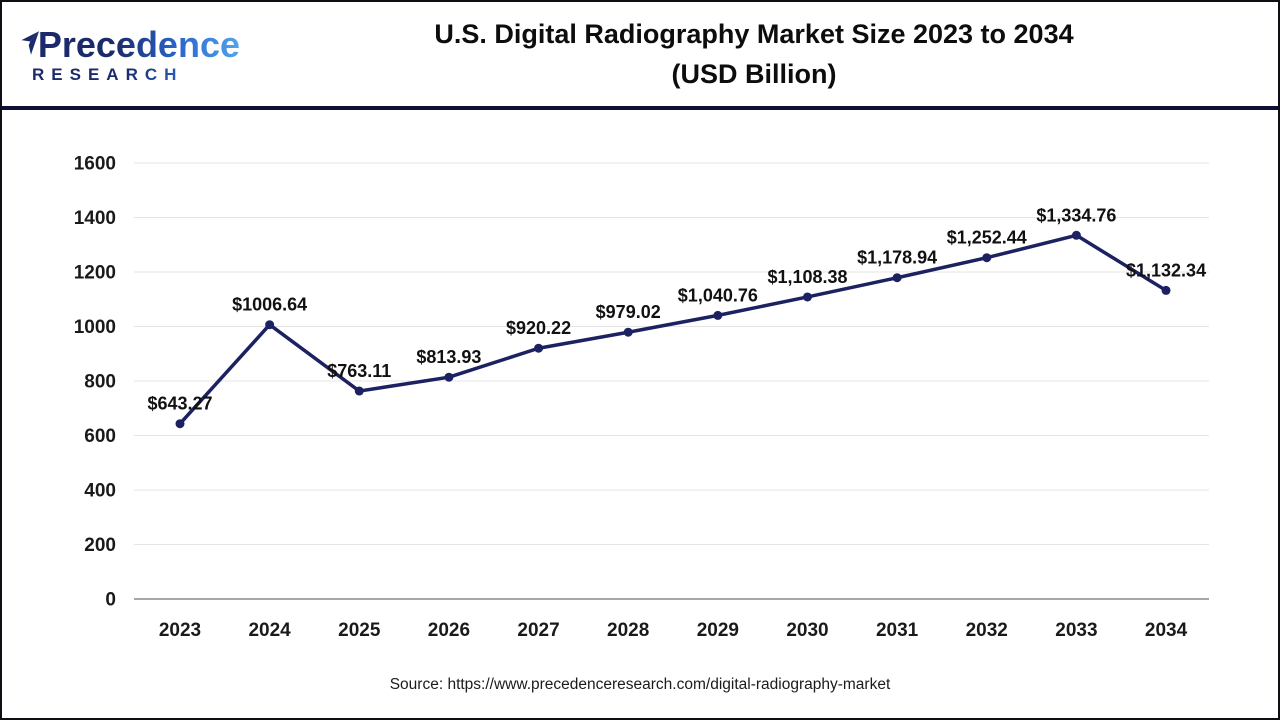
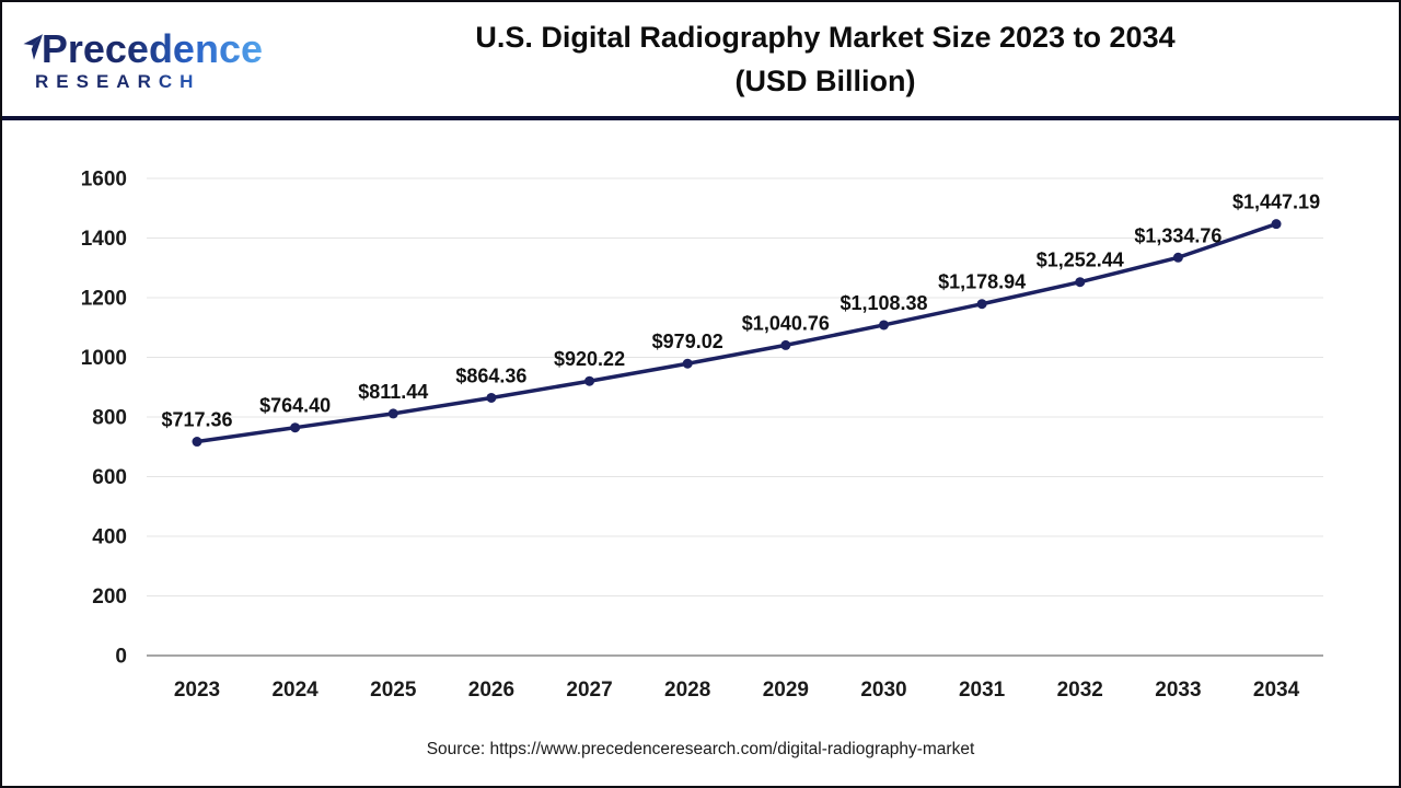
2023: $643.27 -> $717.36
2024: $1006.64 -> $764.40
2025: $763.11 -> $811.44
2026: $813.93 -> $864.36
2034: $1,132.34 -> $1,447.19
